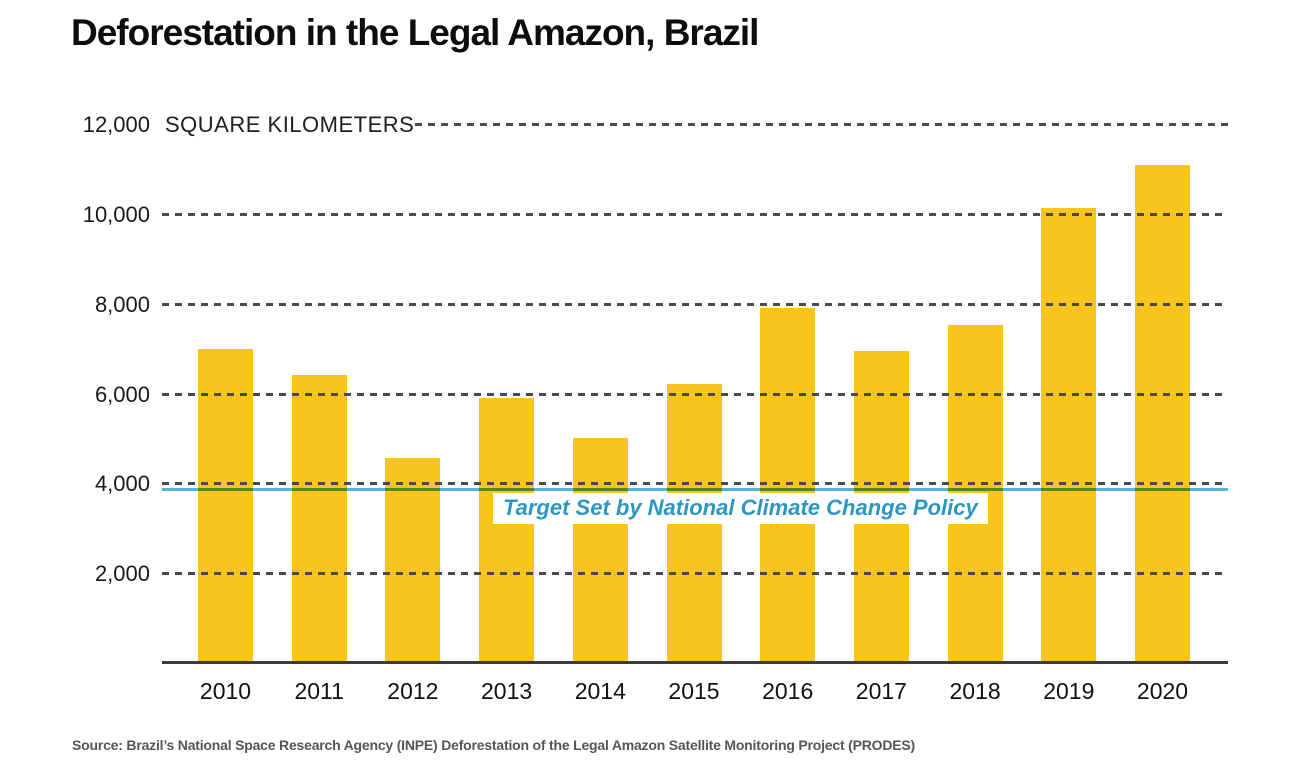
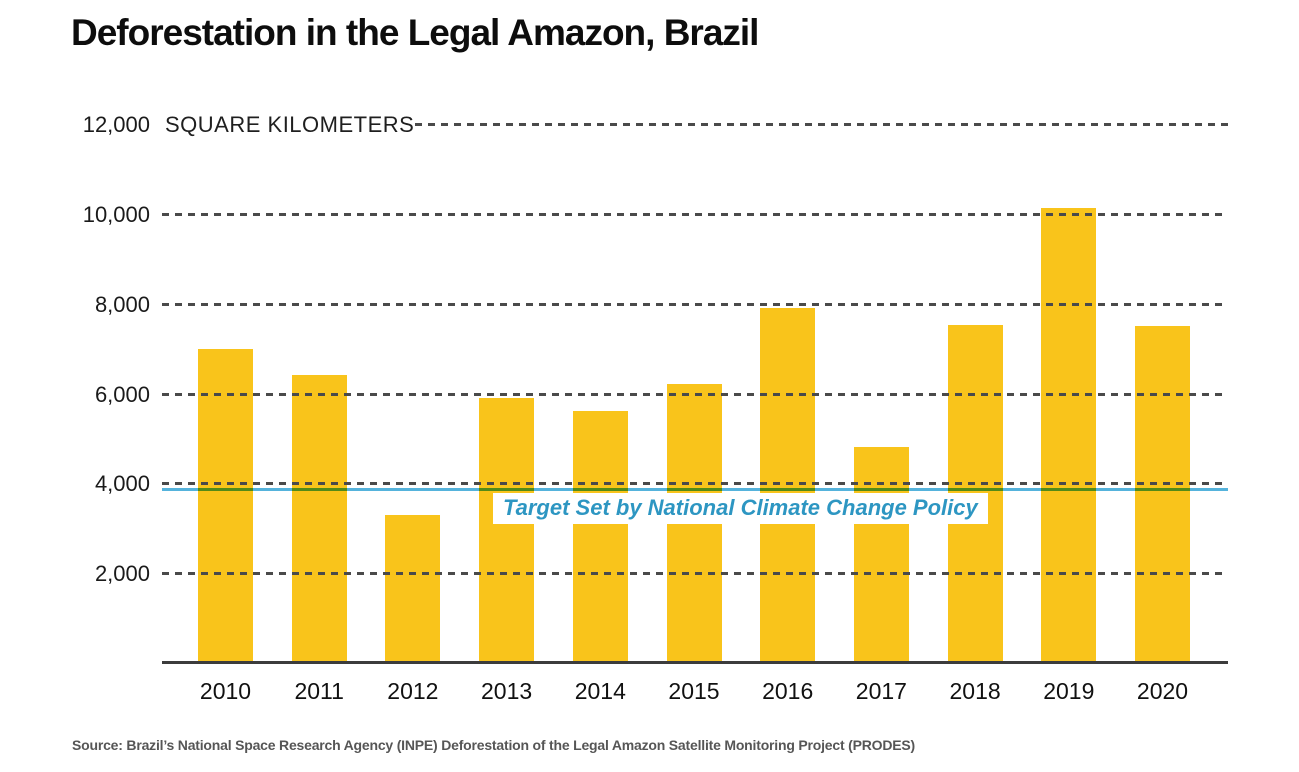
2012: 4600 -> 3300
2014: 5000 -> 5600
2017: 6900 -> 4800
2020: 11100 -> 7500
